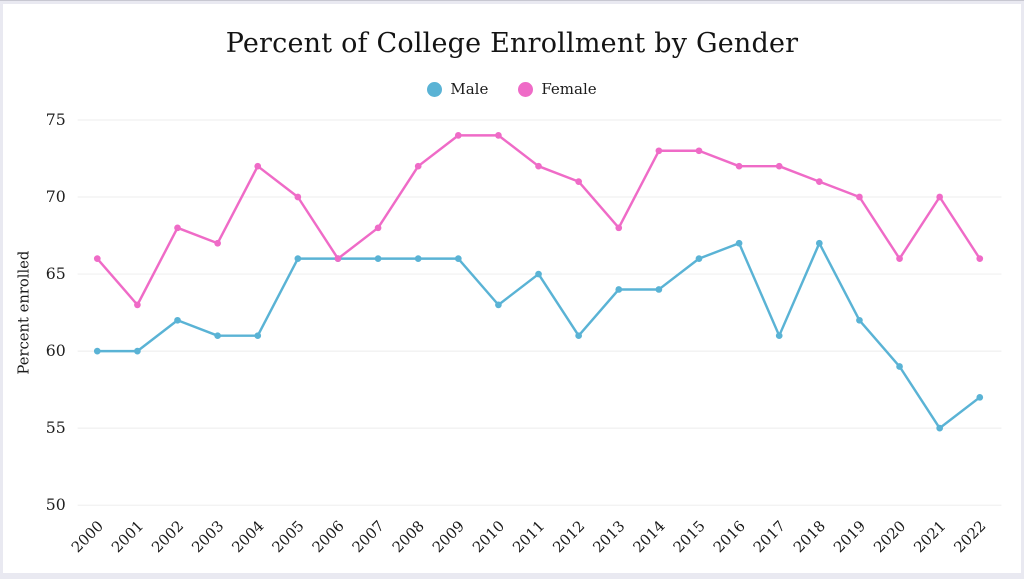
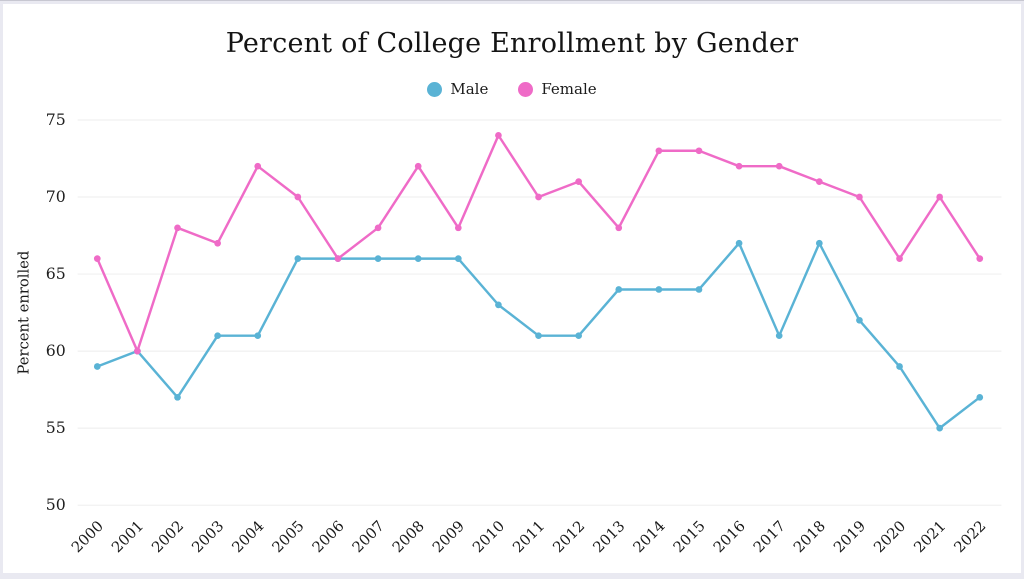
Male/2000: 60 -> 59
Female/2001: 63 -> 60
Male/2002: 62 -> 57
Female/2009: 74 -> 68
Male/2011: 65 -> 61
Female/2011: 72 -> 70
Male/2015: 66 -> 64
